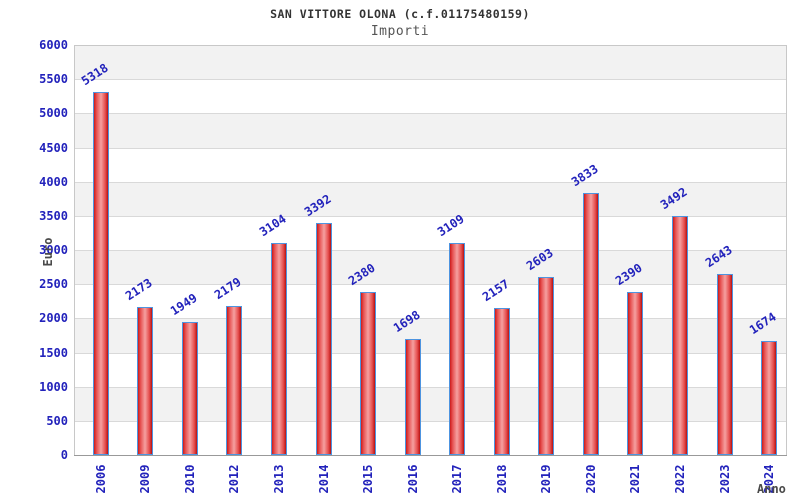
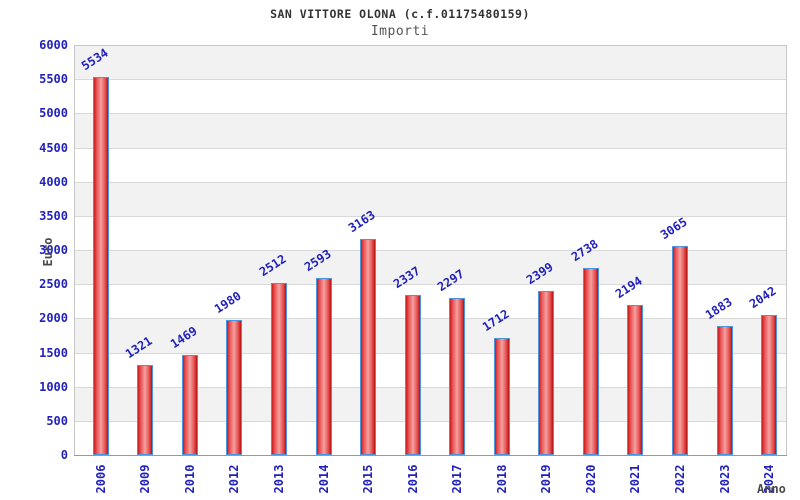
2006: 5318 -> 5534
2009: 2173 -> 1321
2010: 1949 -> 1469
2012: 2179 -> 1980
2013: 3104 -> 2512
2014: 3392 -> 2593
2015: 2380 -> 3163
2016: 1698 -> 2337
2017: 3109 -> 2297
2018: 2157 -> 1712
2019: 2603 -> 2399
2020: 3833 -> 2738
2021: 2390 -> 2194
2022: 3492 -> 3065
2023: 2643 -> 1883
2024: 1674 -> 2042
